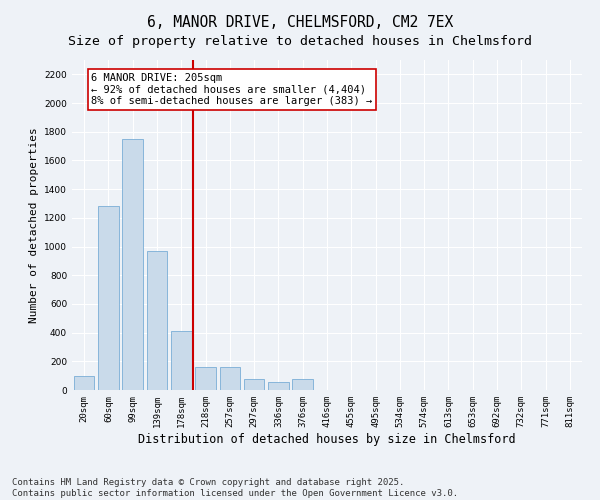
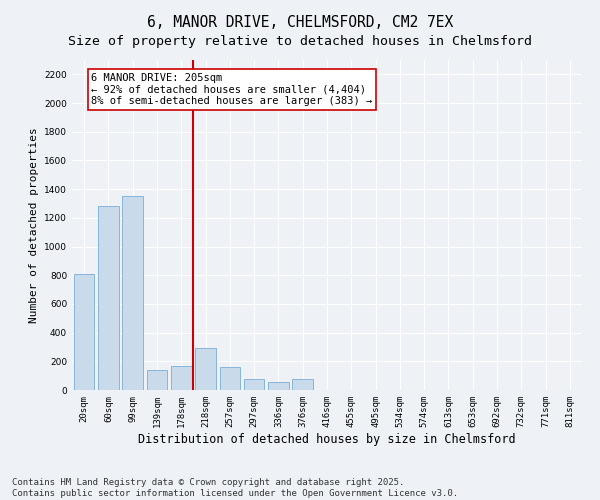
20sqm: 100 -> 810
99sqm: 1750 -> 1350
139sqm: 970 -> 140
178sqm: 410 -> 170
218sqm: 160 -> 290
